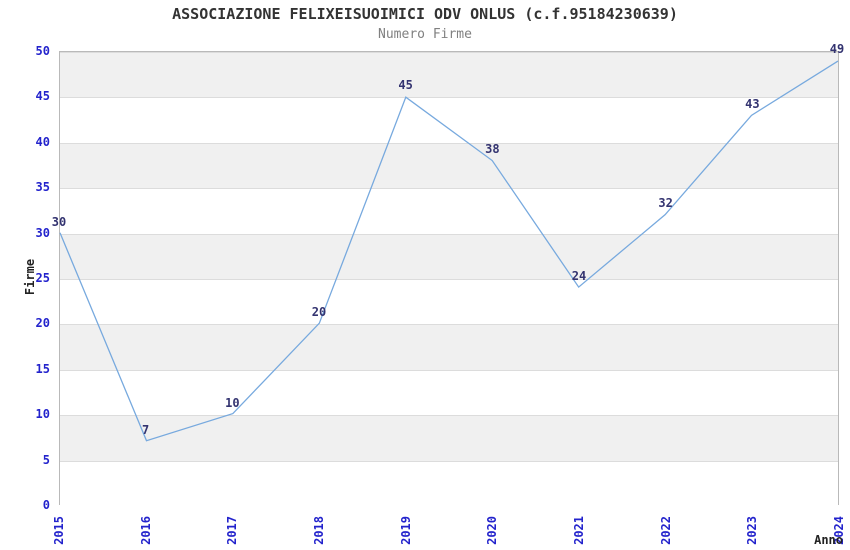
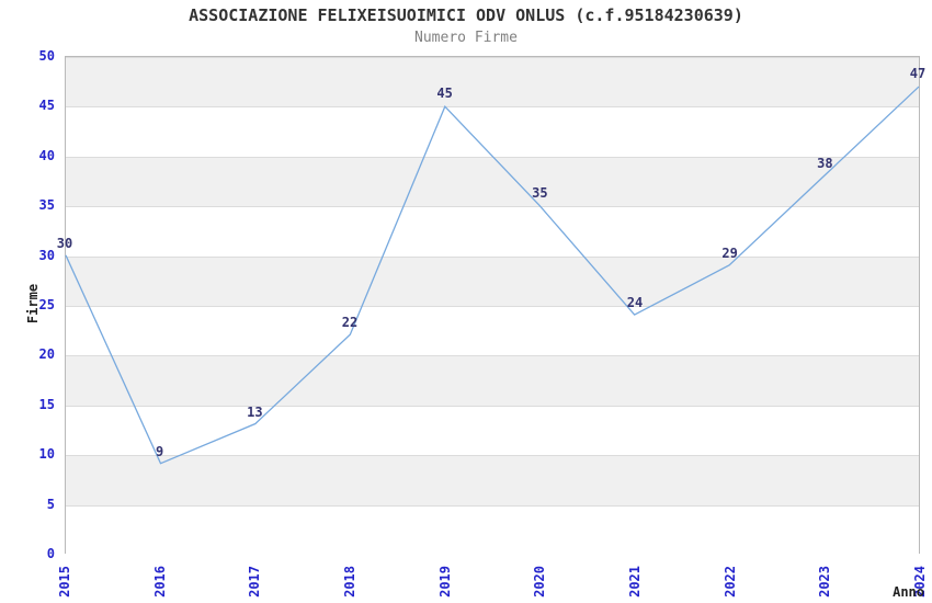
2016: 7 -> 9
2017: 10 -> 13
2018: 20 -> 22
2020: 38 -> 35
2022: 32 -> 29
2023: 43 -> 38
2024: 49 -> 47
